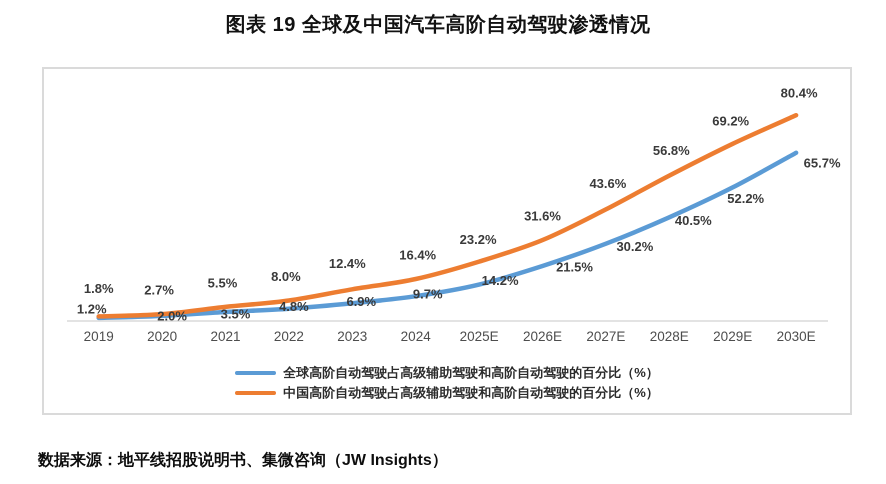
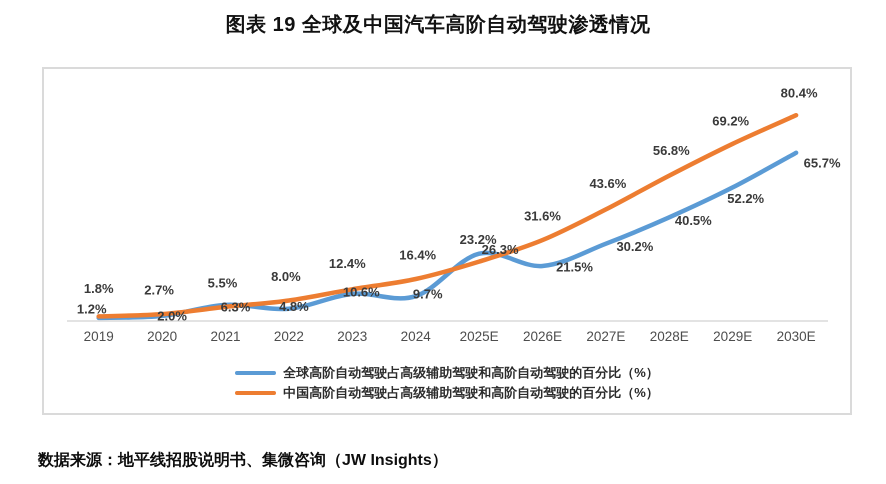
全球高阶自动驾驶占高级辅助驾驶和高阶自动驾驶的百分比（%）/2021: 3.5% -> 6.3%
全球高阶自动驾驶占高级辅助驾驶和高阶自动驾驶的百分比（%）/2023: 6.9% -> 10.6%
全球高阶自动驾驶占高级辅助驾驶和高阶自动驾驶的百分比（%）/2025E: 14.2% -> 26.3%
